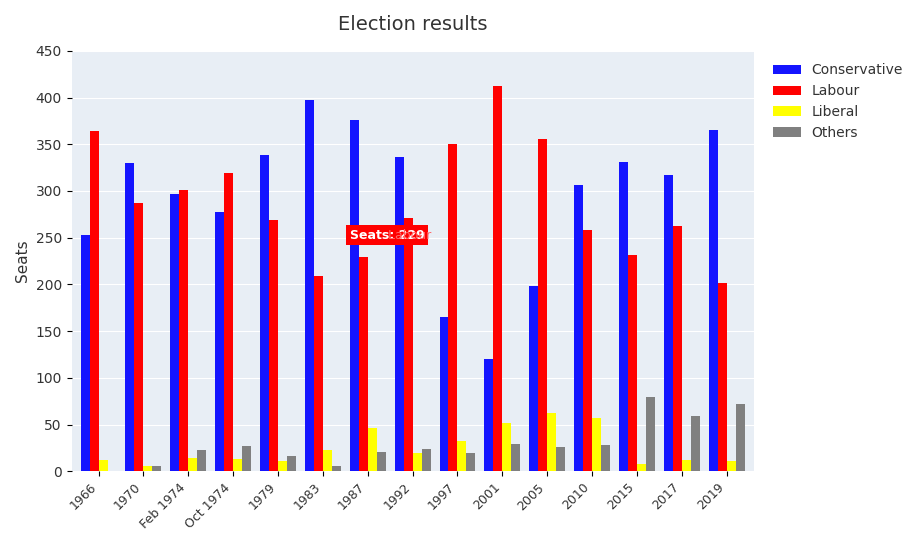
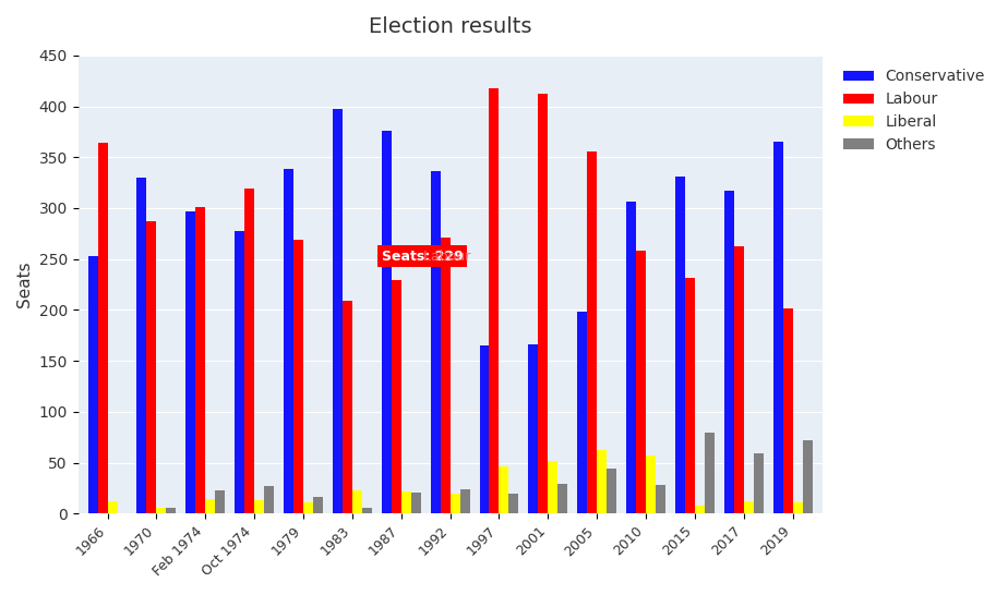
Liberal/1987: 46 -> 22
Labour/1997: 350 -> 418
Liberal/1997: 32 -> 46
Conservative/2001: 120 -> 166
Others/2005: 26 -> 44
